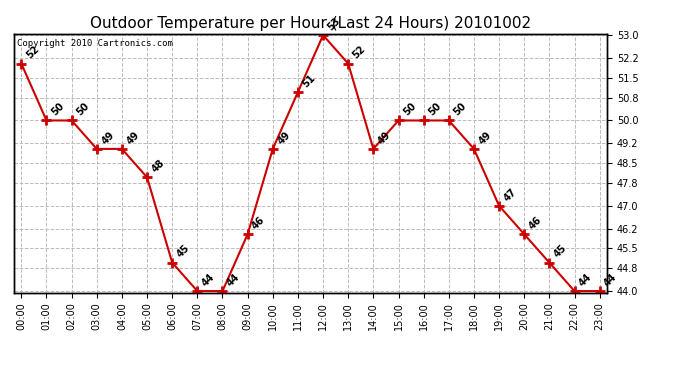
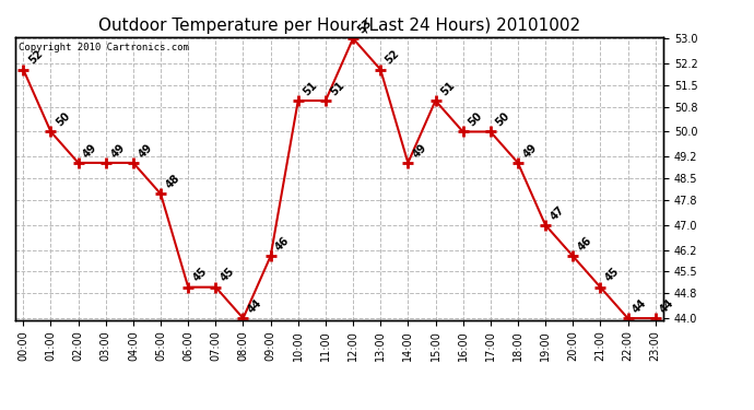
02:00: 50 -> 49
07:00: 44 -> 45
10:00: 49 -> 51
15:00: 50 -> 51
